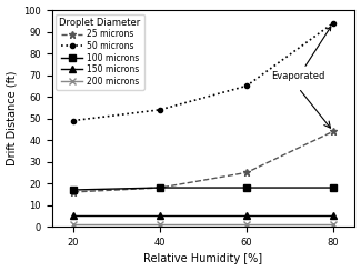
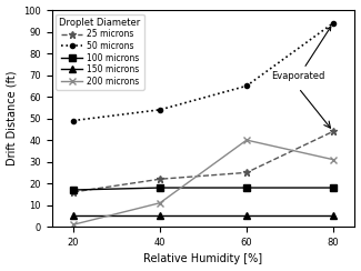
25 microns/40: 18 -> 22
200 microns/40: 1 -> 11
200 microns/60: 1 -> 40
200 microns/80: 1 -> 31
